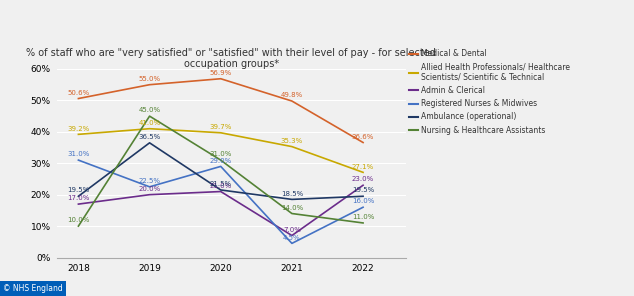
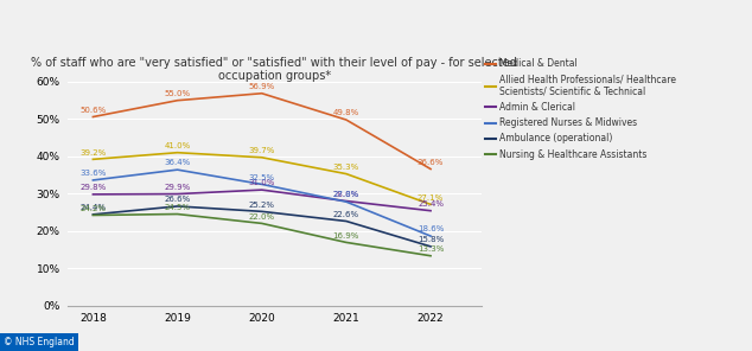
Admin & Clerical/2018: 17.0% -> 29.8%
Registered Nurses & Midwives/2018: 31.0% -> 33.6%
Ambulance (operational)/2018: 19.5% -> 24.4%
Nursing & Healthcare Assistants/2018: 10.0% -> 24.2%
Admin & Clerical/2019: 20.0% -> 29.9%
Registered Nurses & Midwives/2019: 22.5% -> 36.4%
Ambulance (operational)/2019: 36.5% -> 26.6%
Nursing & Healthcare Assistants/2019: 45.0% -> 24.5%
Admin & Clerical/2020: 21.0% -> 31.0%
Registered Nurses & Midwives/2020: 29.0% -> 32.5%
Ambulance (operational)/2020: 21.5% -> 25.2%
Nursing & Healthcare Assistants/2020: 31.0% -> 22.0%
Admin & Clerical/2021: 7.0% -> 28.0%
Registered Nurses & Midwives/2021: 4.5% -> 27.8%
Ambulance (operational)/2021: 18.5% -> 22.6%
Nursing & Healthcare Assistants/2021: 14.0% -> 16.9%
Admin & Clerical/2022: 23.0% -> 25.4%
Registered Nurses & Midwives/2022: 16.0% -> 18.6%
Ambulance (operational)/2022: 19.5% -> 15.8%
Nursing & Healthcare Assistants/2022: 11.0% -> 13.3%
